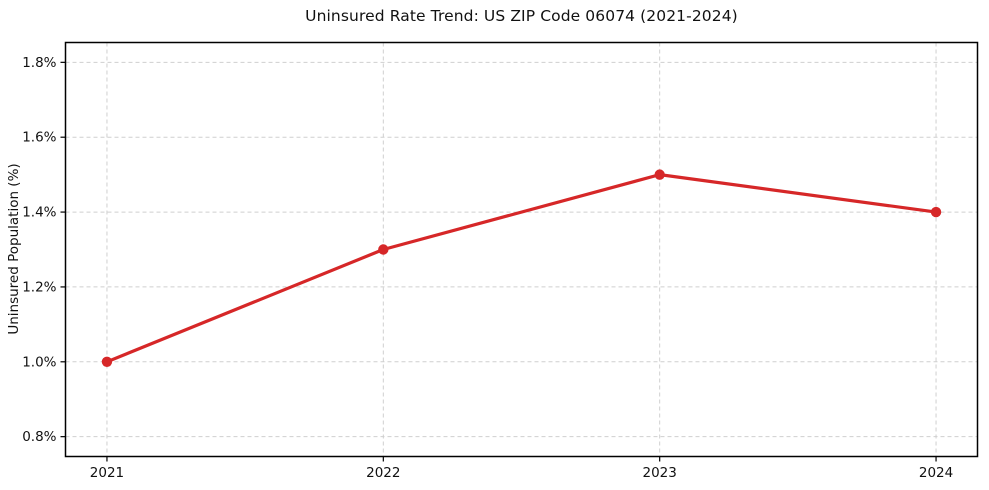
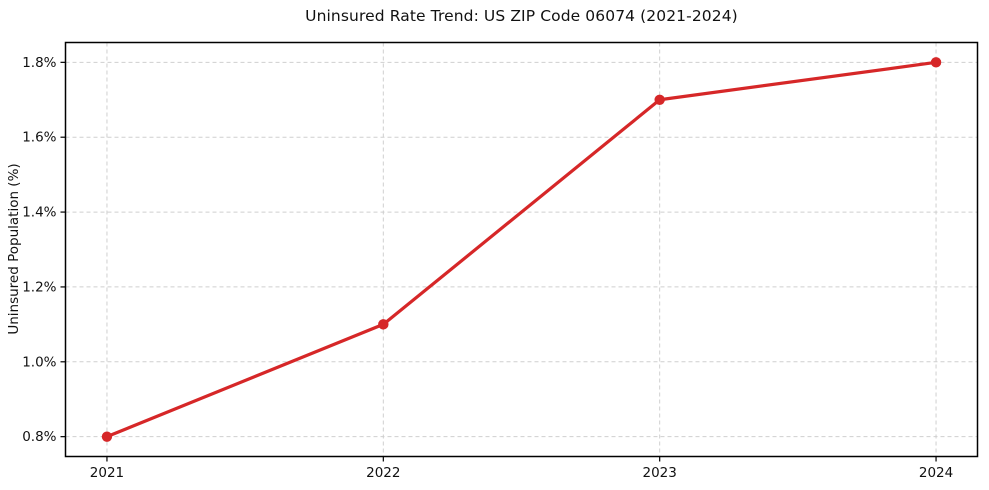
2021: 1.0% -> 0.8%
2022: 1.3% -> 1.1%
2023: 1.5% -> 1.7%
2024: 1.4% -> 1.8%
